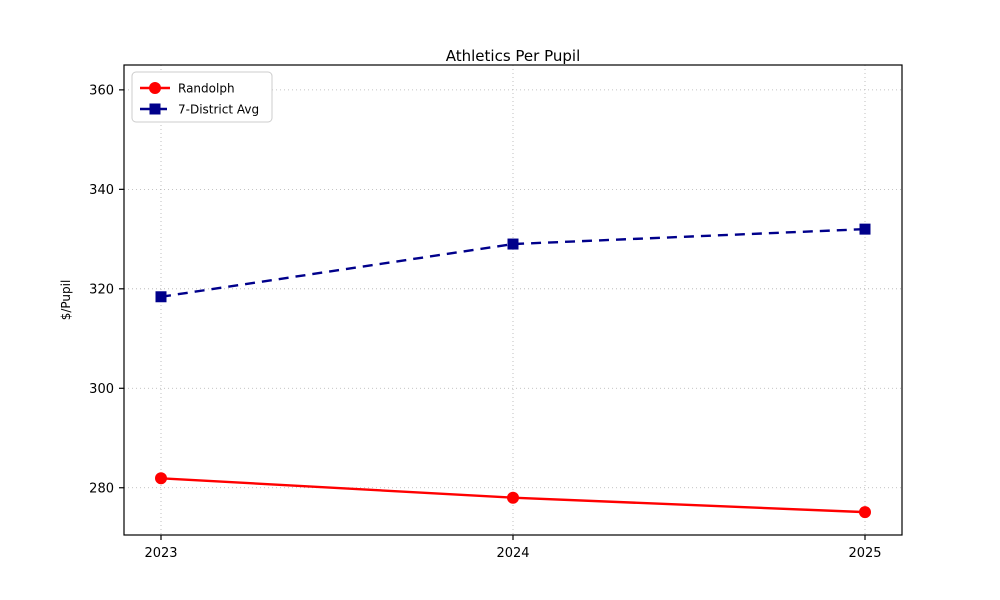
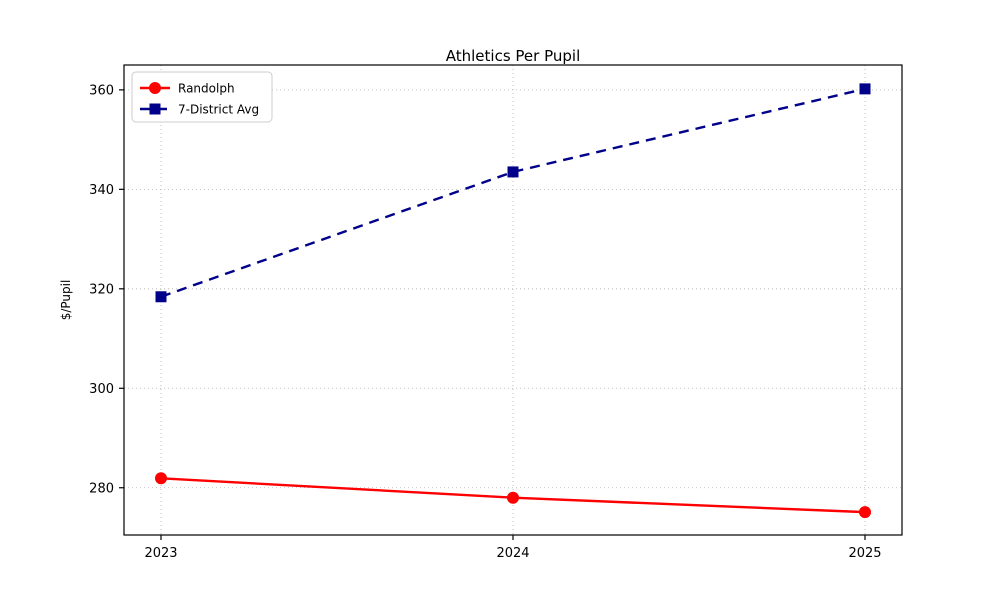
7-District Avg/2024: 329 -> 344
7-District Avg/2025: 332 -> 360
